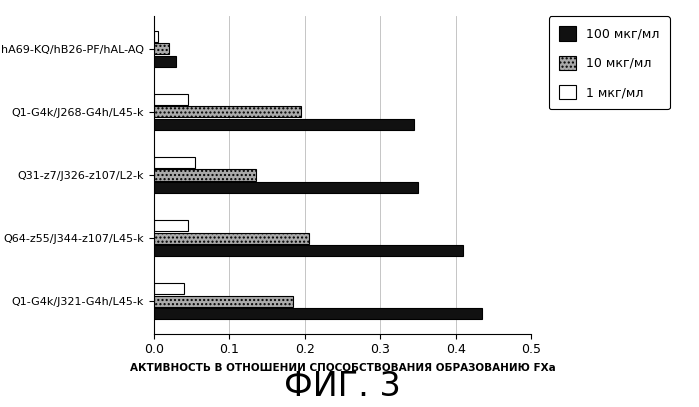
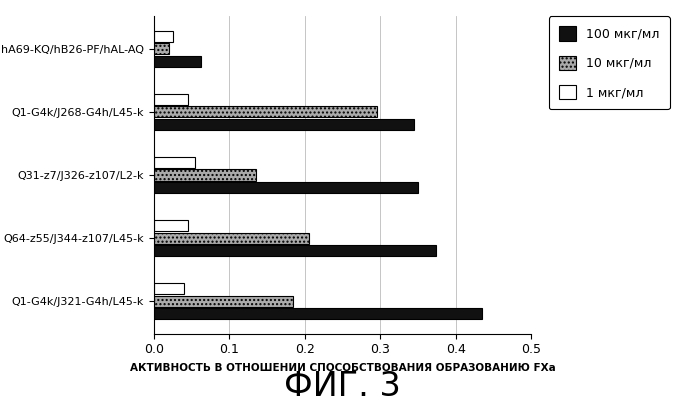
1 мкг/мл/hA69-KQ/hB26-PF/hAL-AQ: 0.005 -> 0.026
100 мкг/мл/hA69-KQ/hB26-PF/hAL-AQ: 0.030 -> 0.062
10 мкг/мл/Q1-G4k/J268-G4h/L45-k: 0.195 -> 0.296
100 мкг/мл/Q64-z55/J344-z107/L45-k: 0.410 -> 0.374
